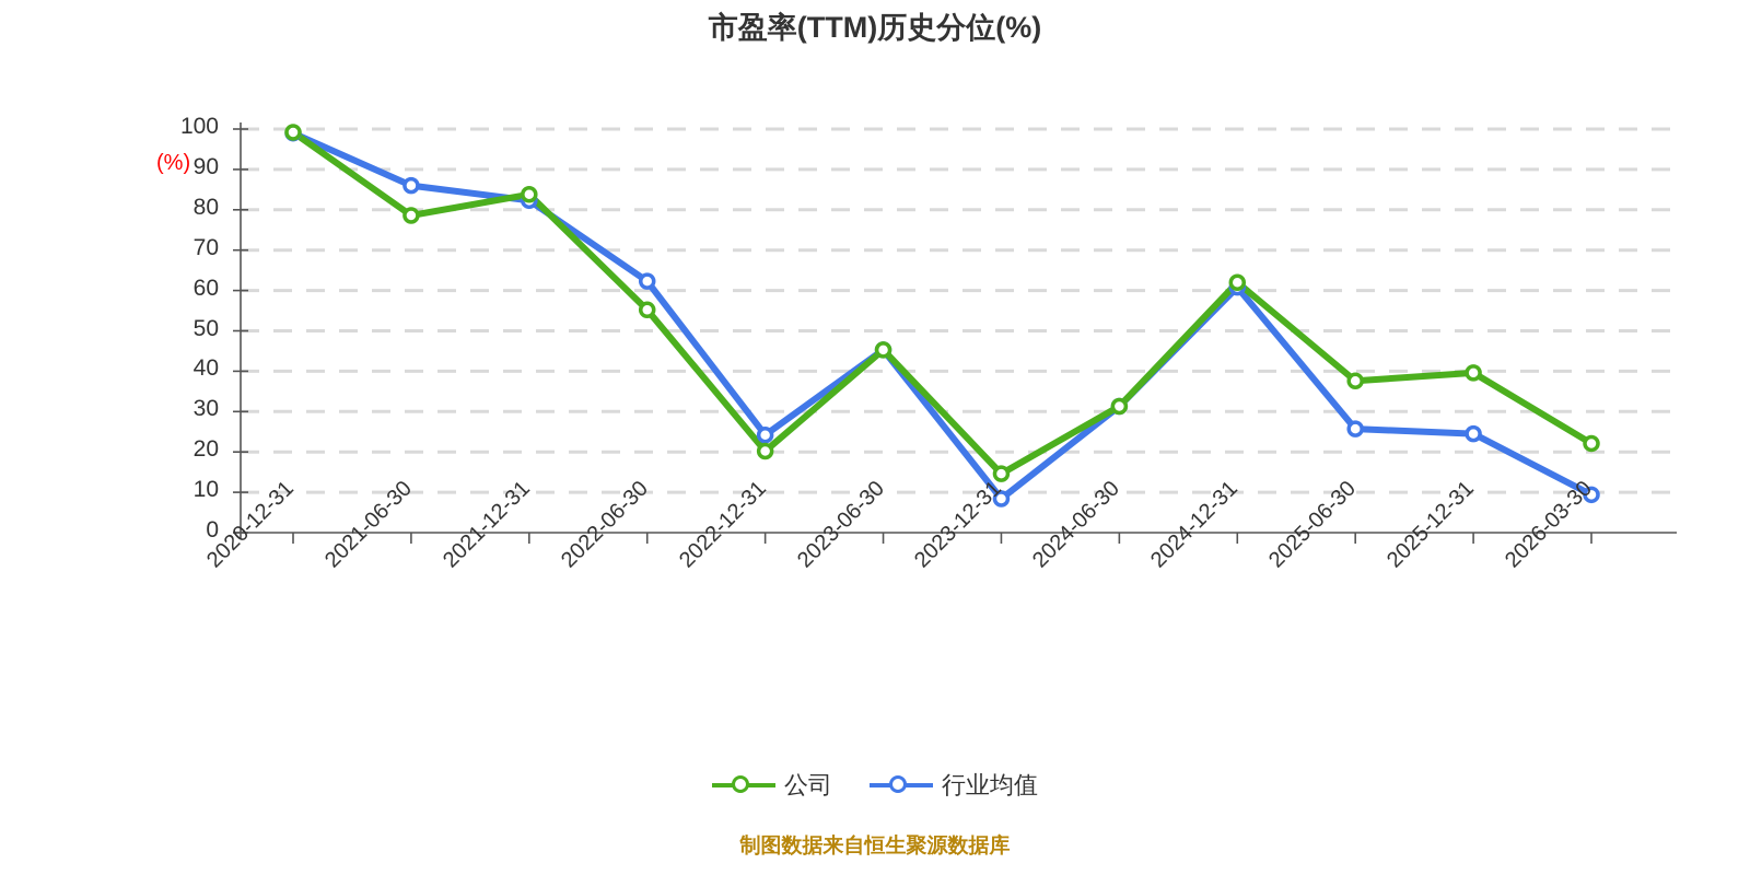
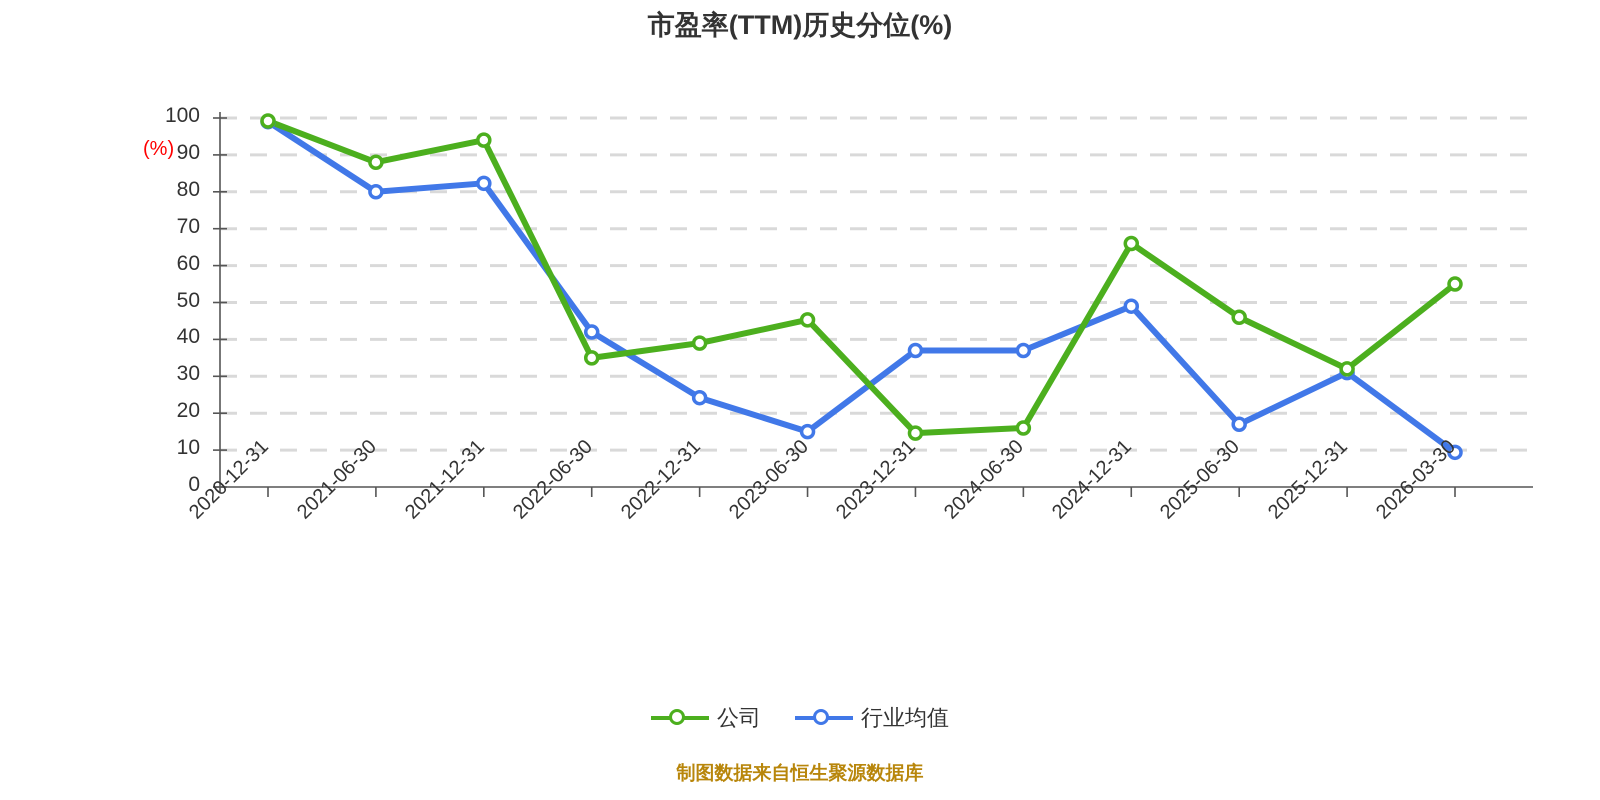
公司/2021-06-30: 79 -> 88
行业均值/2021-06-30: 86 -> 80
公司/2021-12-31: 84 -> 94
公司/2022-06-30: 55 -> 35
行业均值/2022-06-30: 62 -> 42
公司/2022-12-31: 20 -> 39
行业均值/2023-06-30: 45 -> 15
行业均值/2023-12-31: 8 -> 37
公司/2024-06-30: 31 -> 16
行业均值/2024-06-30: 31 -> 37
公司/2024-12-31: 62 -> 66
行业均值/2024-12-31: 61 -> 49
公司/2025-06-30: 38 -> 46
行业均值/2025-06-30: 26 -> 17
公司/2025-12-31: 40 -> 32
行业均值/2025-12-31: 24 -> 31
公司/2026-03-30: 22 -> 55
